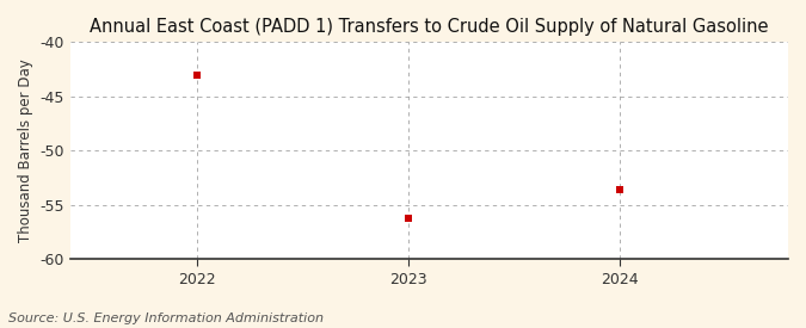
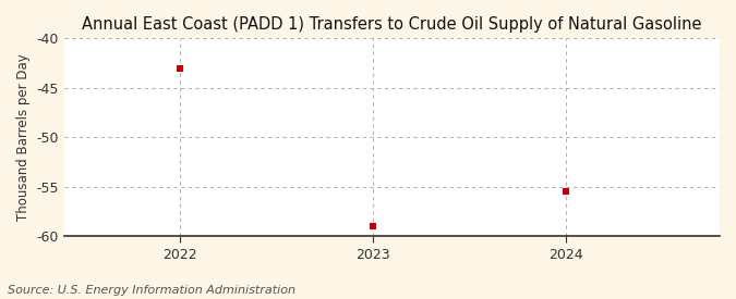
2023: -56.2 -> -59.0
2024: -53.6 -> -55.5
